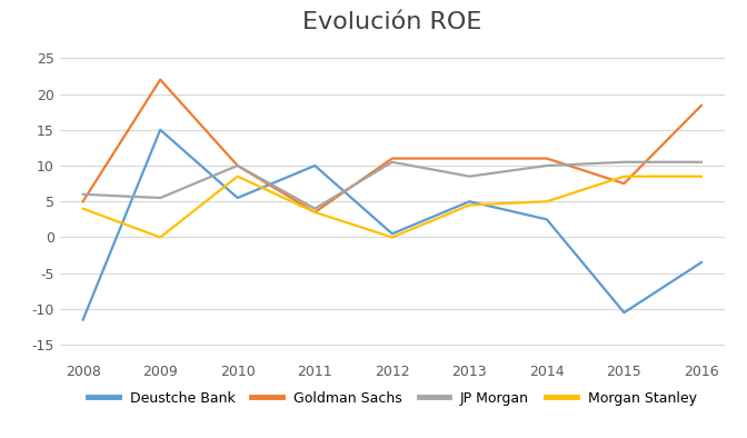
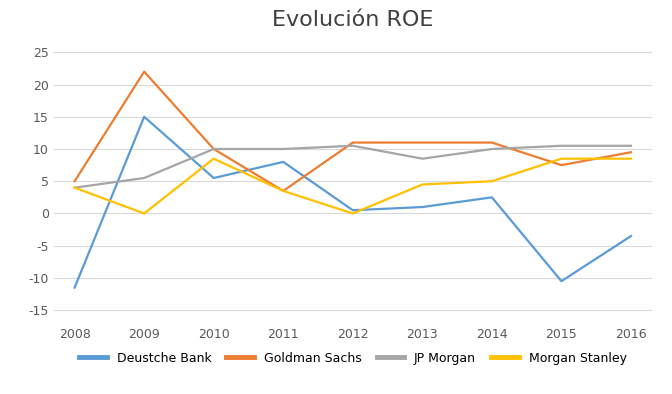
JP Morgan/2008: 6.0 -> 4.0
Deustche Bank/2011: 10.0 -> 8.0
JP Morgan/2011: 4.0 -> 10.0
Deustche Bank/2013: 5.0 -> 1.0
Goldman Sachs/2016: 18.4 -> 9.5
